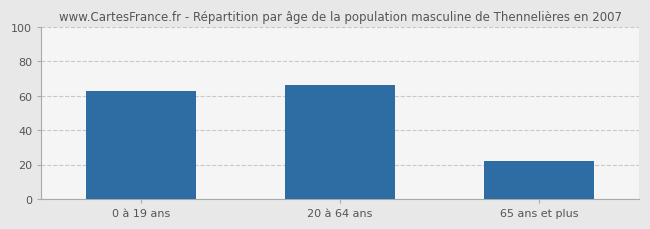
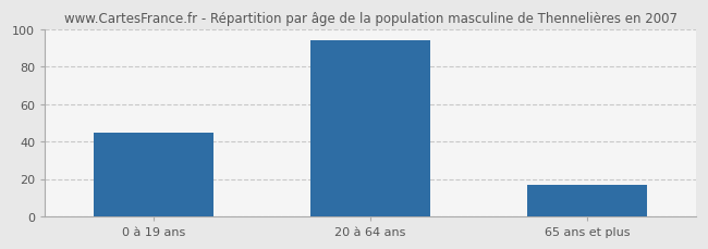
0 à 19 ans: 63 -> 45
20 à 64 ans: 66 -> 94
65 ans et plus: 22 -> 17
